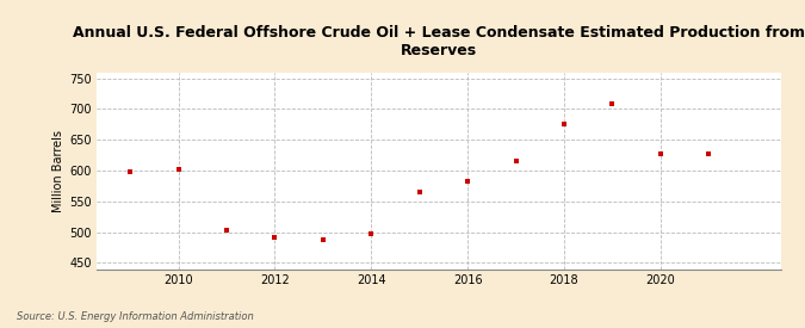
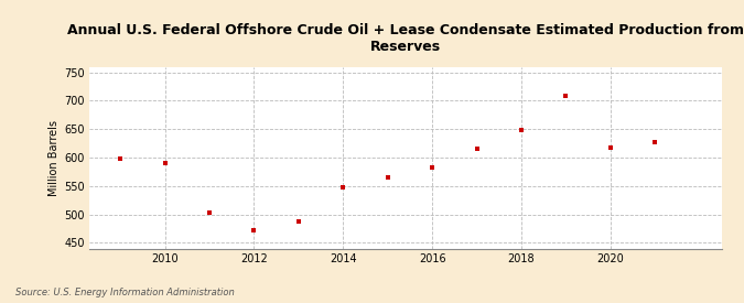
2010: 602 -> 590
2012: 492 -> 472
2014: 498 -> 548
2018: 676 -> 648
2020: 628 -> 618
